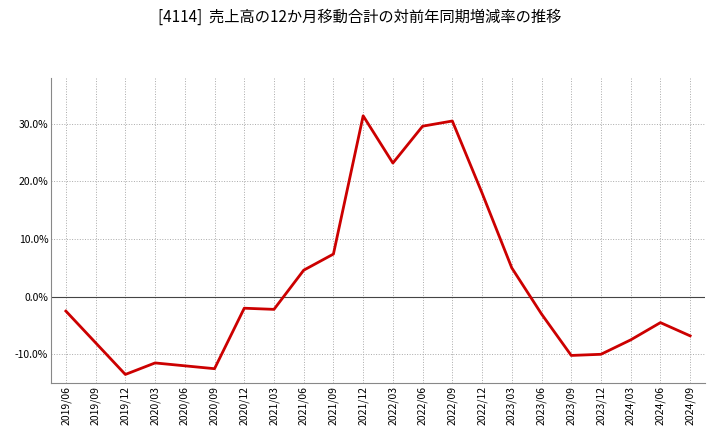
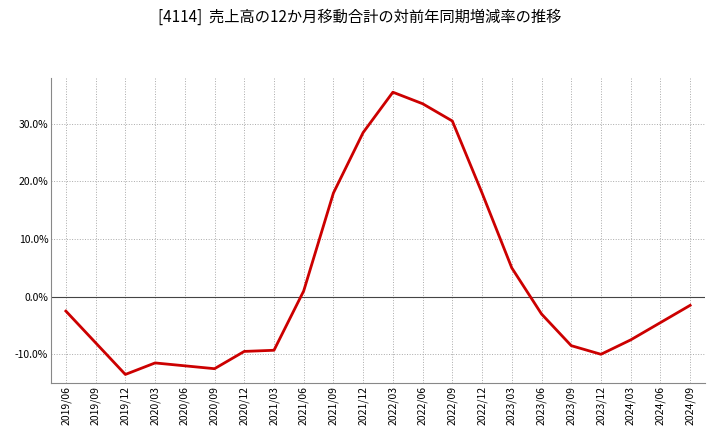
2020/12: -2.0% -> -9.5%
2021/03: -2.2% -> -9.3%
2021/06: 4.6% -> 1.0%
2021/09: 7.4% -> 18.0%
2021/12: 31.4% -> 28.5%
2022/03: 23.2% -> 35.5%
2022/06: 29.6% -> 33.5%
2023/09: -10.2% -> -8.5%
2024/09: -6.8% -> -1.5%
